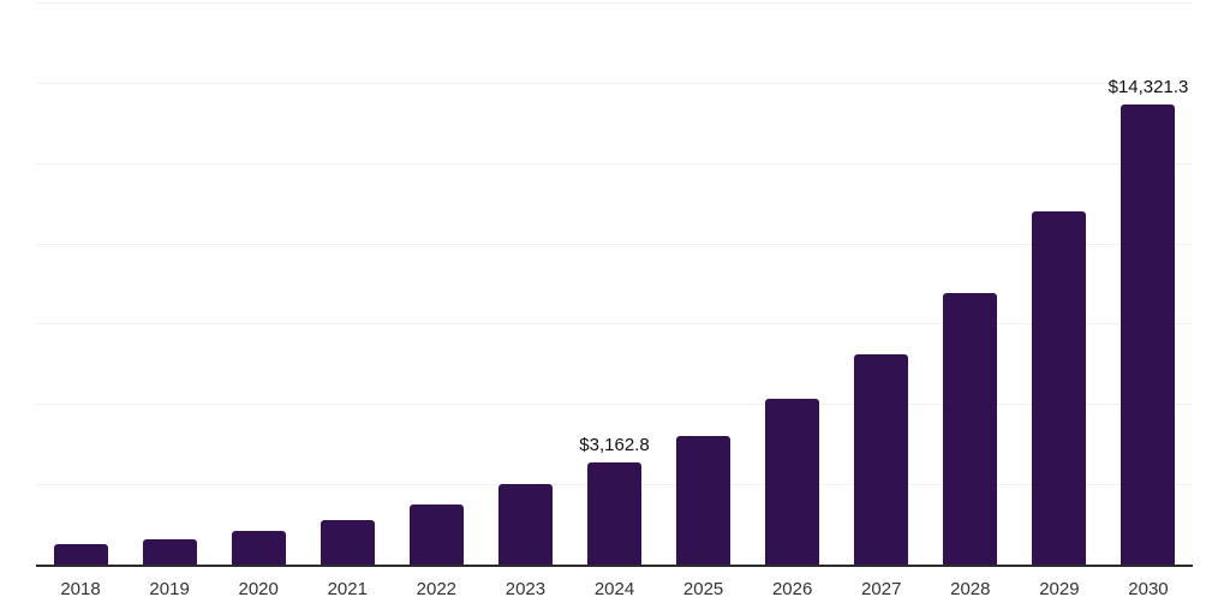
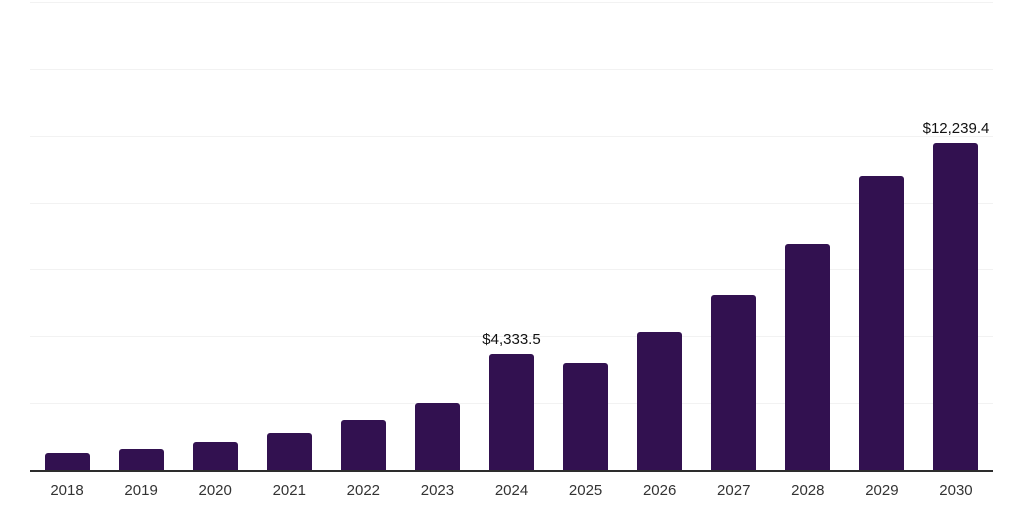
2024: $3,162.8 -> $4,333.5
2030: $14,321.3 -> $12,239.4
